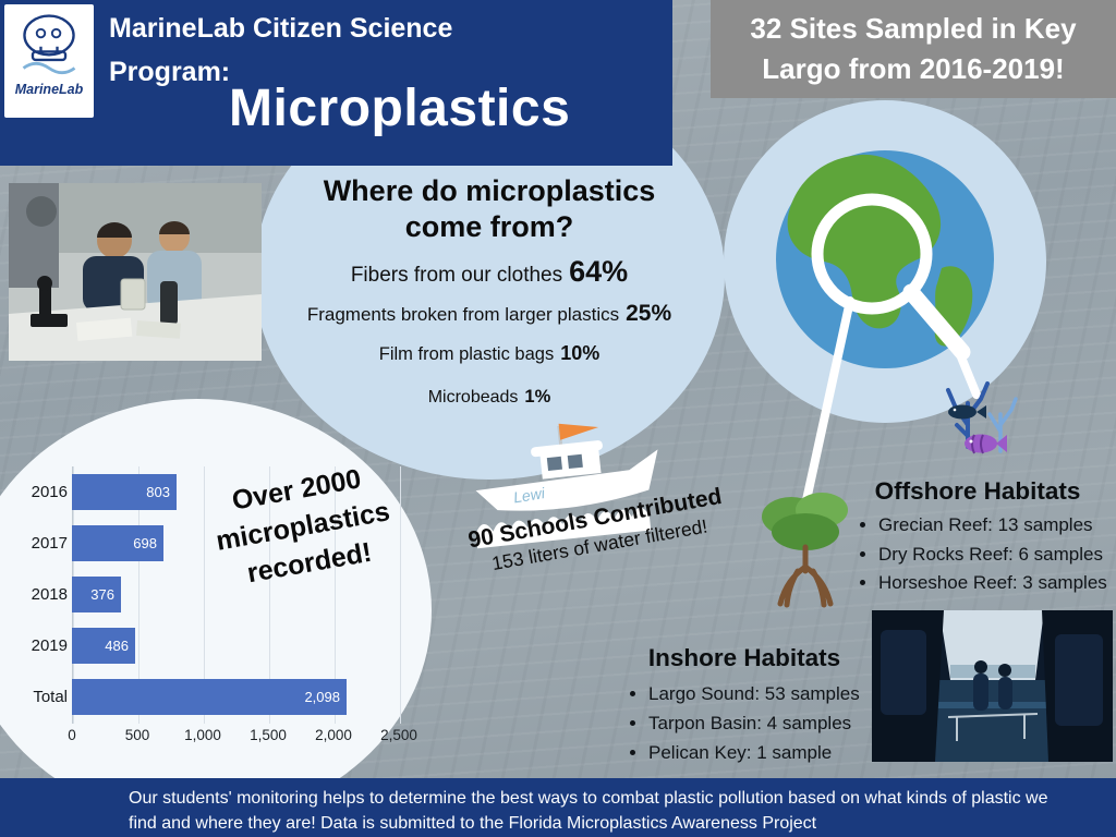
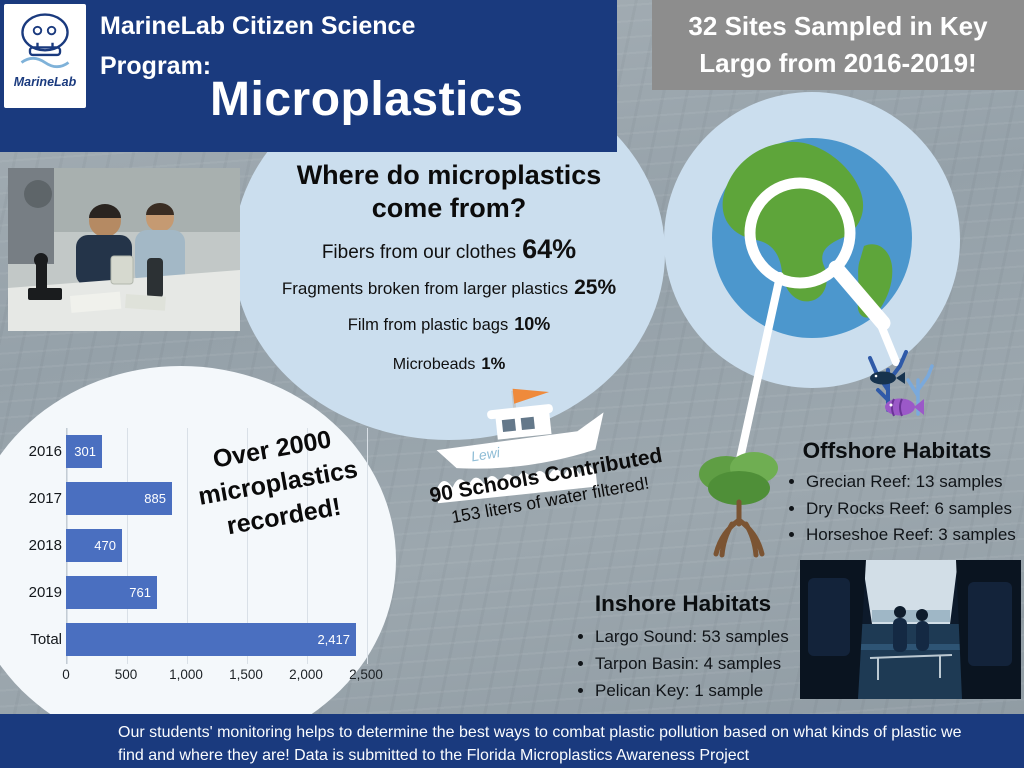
2016: 803 -> 301
2017: 698 -> 885
2018: 376 -> 470
2019: 486 -> 761
Total: 2,098 -> 2,417
